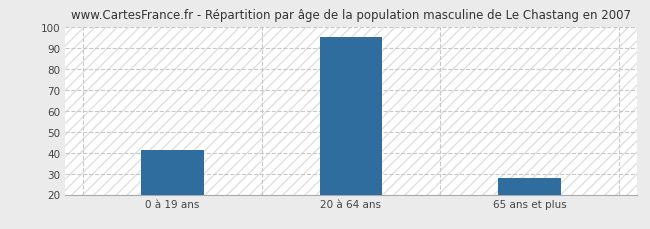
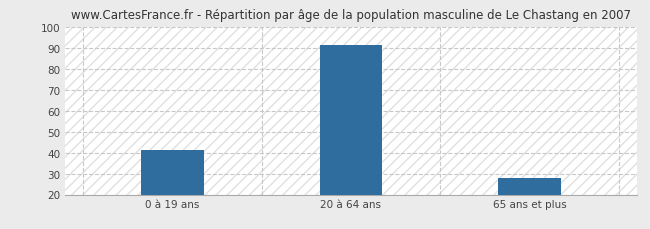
20 à 64 ans: 95 -> 91
